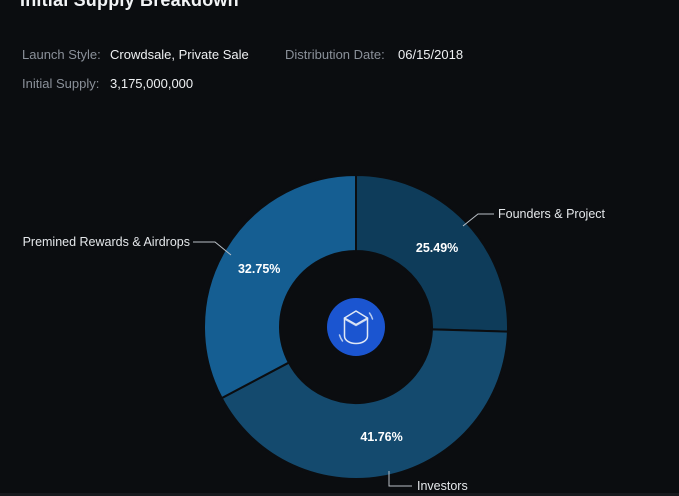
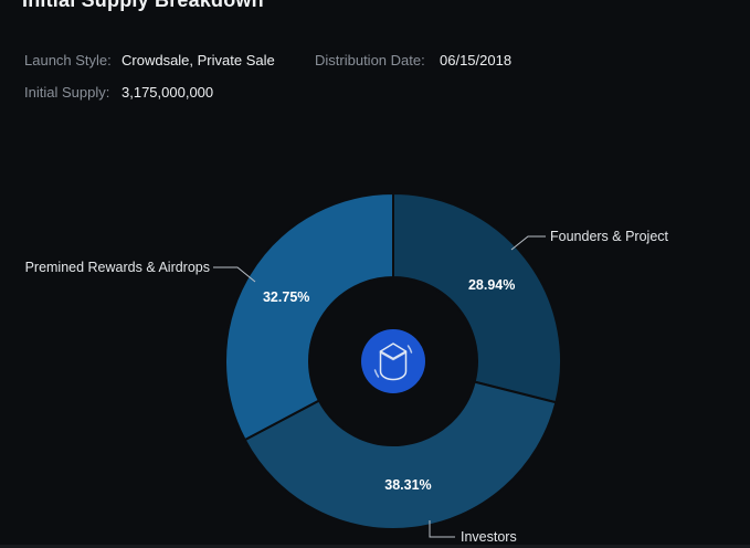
Founders & Project: 25.49% -> 28.94%
Investors: 41.76% -> 38.31%
